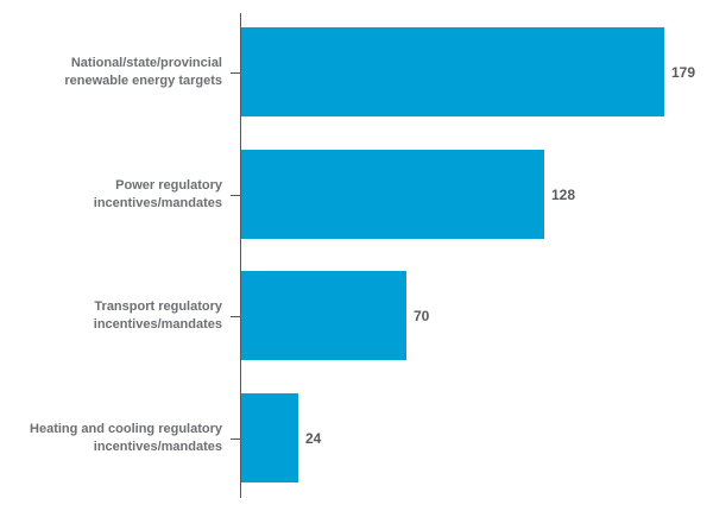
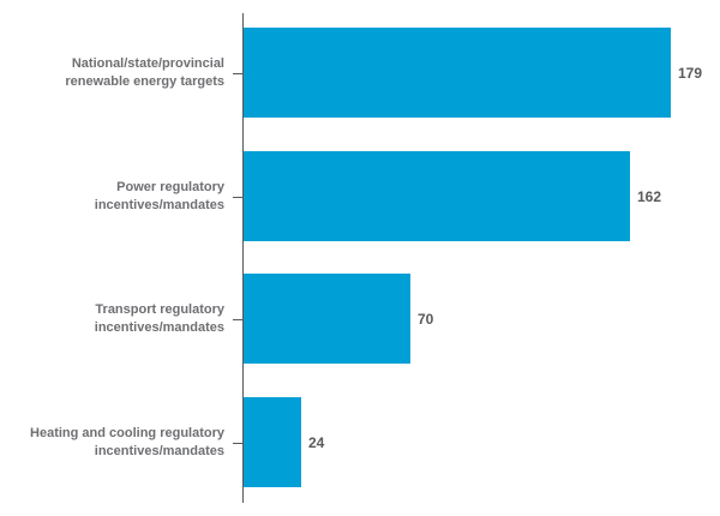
Power regulatory incentives/mandates: 128 -> 162
